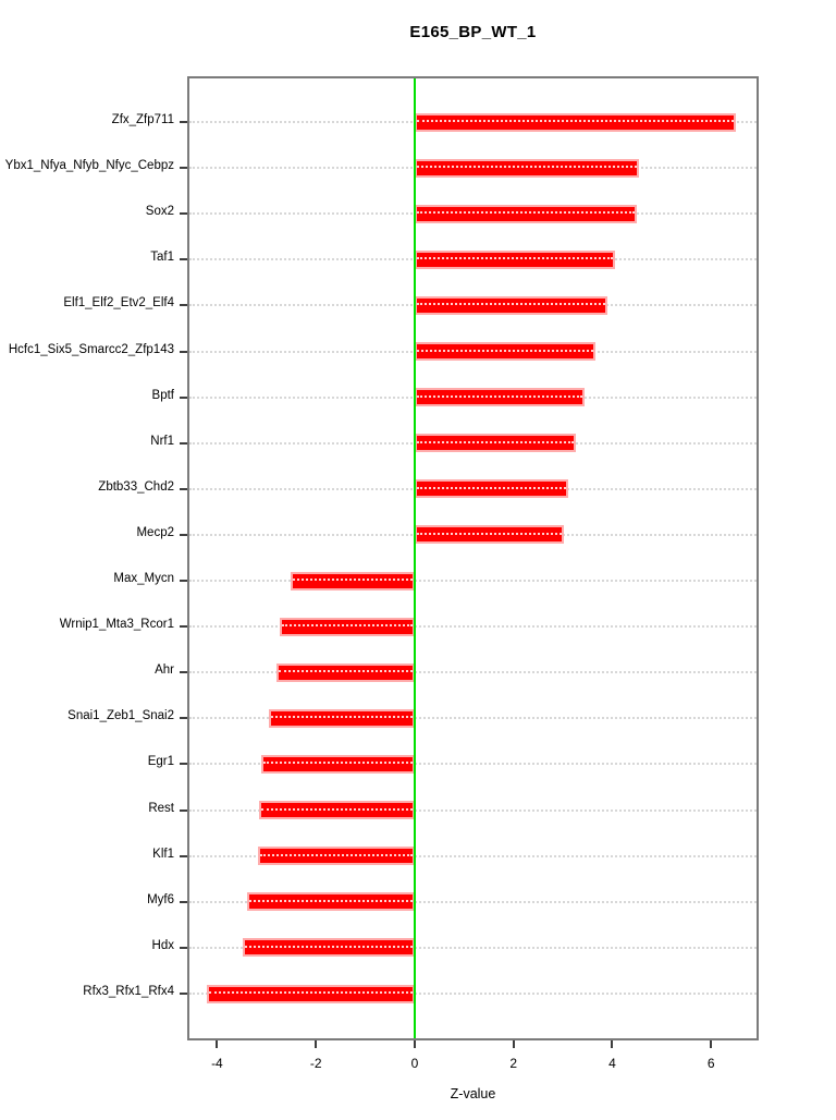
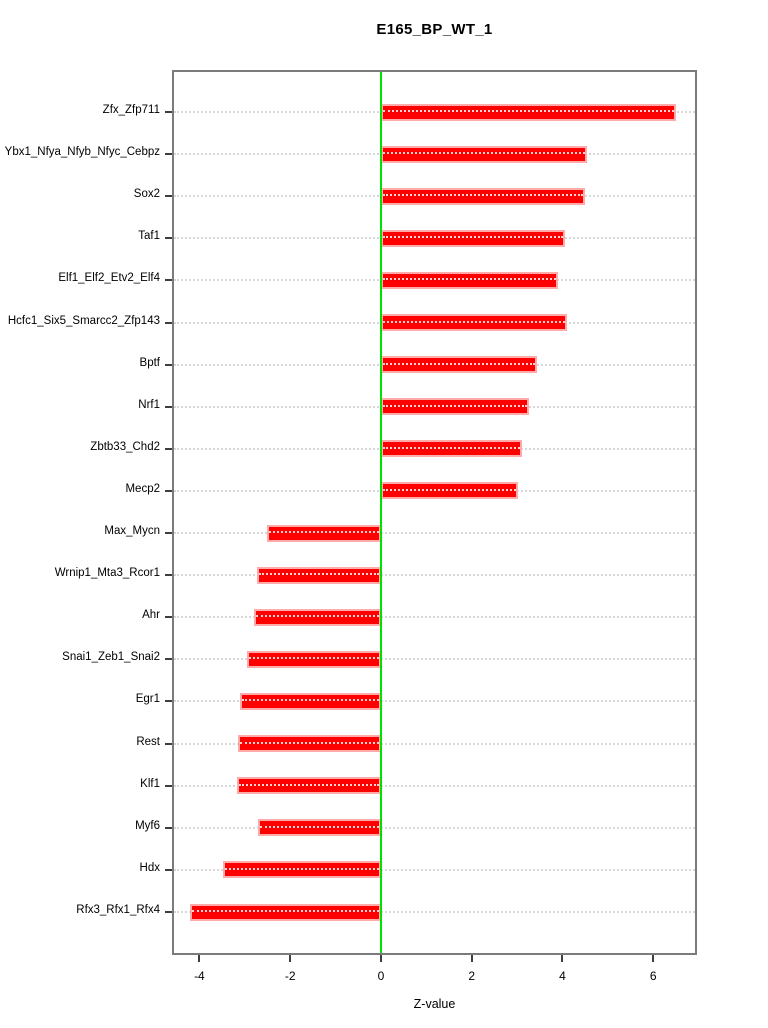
Hcfc1_Six5_Smarcc2_Zfp143: 3.7 -> 4.1
Myf6: -3.4 -> -2.7
